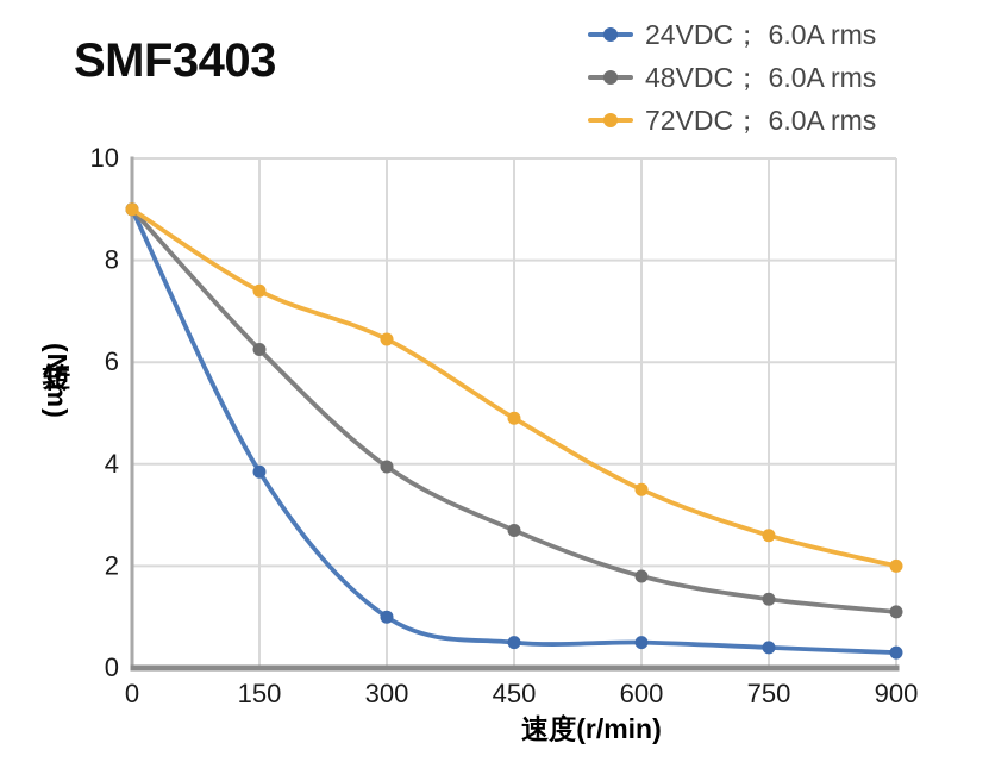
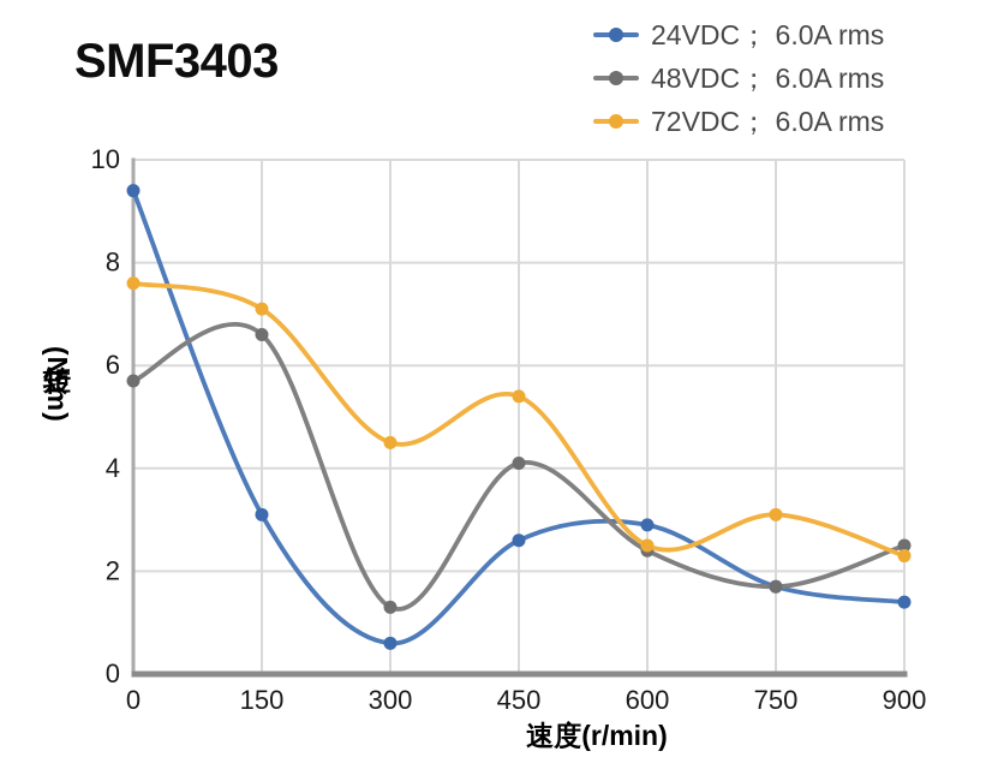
24VDC； 6.0A rms/0: 9.0 -> 9.4
48VDC； 6.0A rms/0: 9.0 -> 5.7
72VDC； 6.0A rms/0: 9.0 -> 7.6
24VDC； 6.0A rms/150: 3.9 -> 3.1
48VDC； 6.0A rms/150: 6.2 -> 6.6
72VDC； 6.0A rms/150: 7.4 -> 7.1
24VDC； 6.0A rms/300: 1.0 -> 0.6
48VDC； 6.0A rms/300: 4.0 -> 1.3
72VDC； 6.0A rms/300: 6.5 -> 4.5
24VDC； 6.0A rms/450: 0.5 -> 2.6
48VDC； 6.0A rms/450: 2.7 -> 4.1
72VDC； 6.0A rms/450: 4.9 -> 5.4
24VDC； 6.0A rms/600: 0.5 -> 2.9
48VDC； 6.0A rms/600: 1.8 -> 2.4
72VDC； 6.0A rms/600: 3.5 -> 2.5
24VDC； 6.0A rms/750: 0.4 -> 1.7
48VDC； 6.0A rms/750: 1.4 -> 1.7
72VDC； 6.0A rms/750: 2.6 -> 3.1
24VDC； 6.0A rms/900: 0.3 -> 1.4
48VDC； 6.0A rms/900: 1.1 -> 2.5
72VDC； 6.0A rms/900: 2.0 -> 2.3
